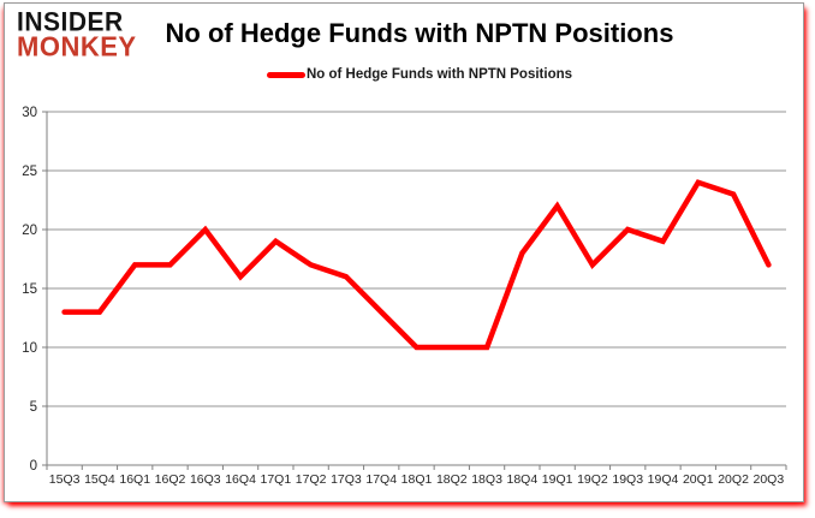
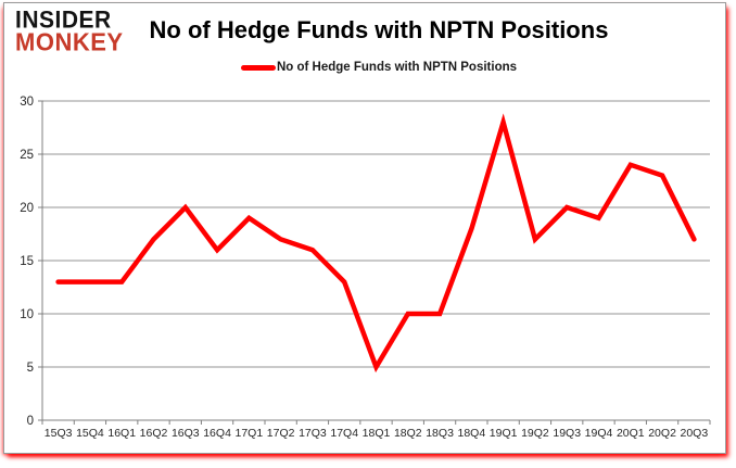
16Q1: 17 -> 13
18Q1: 10 -> 5
19Q1: 22 -> 28
